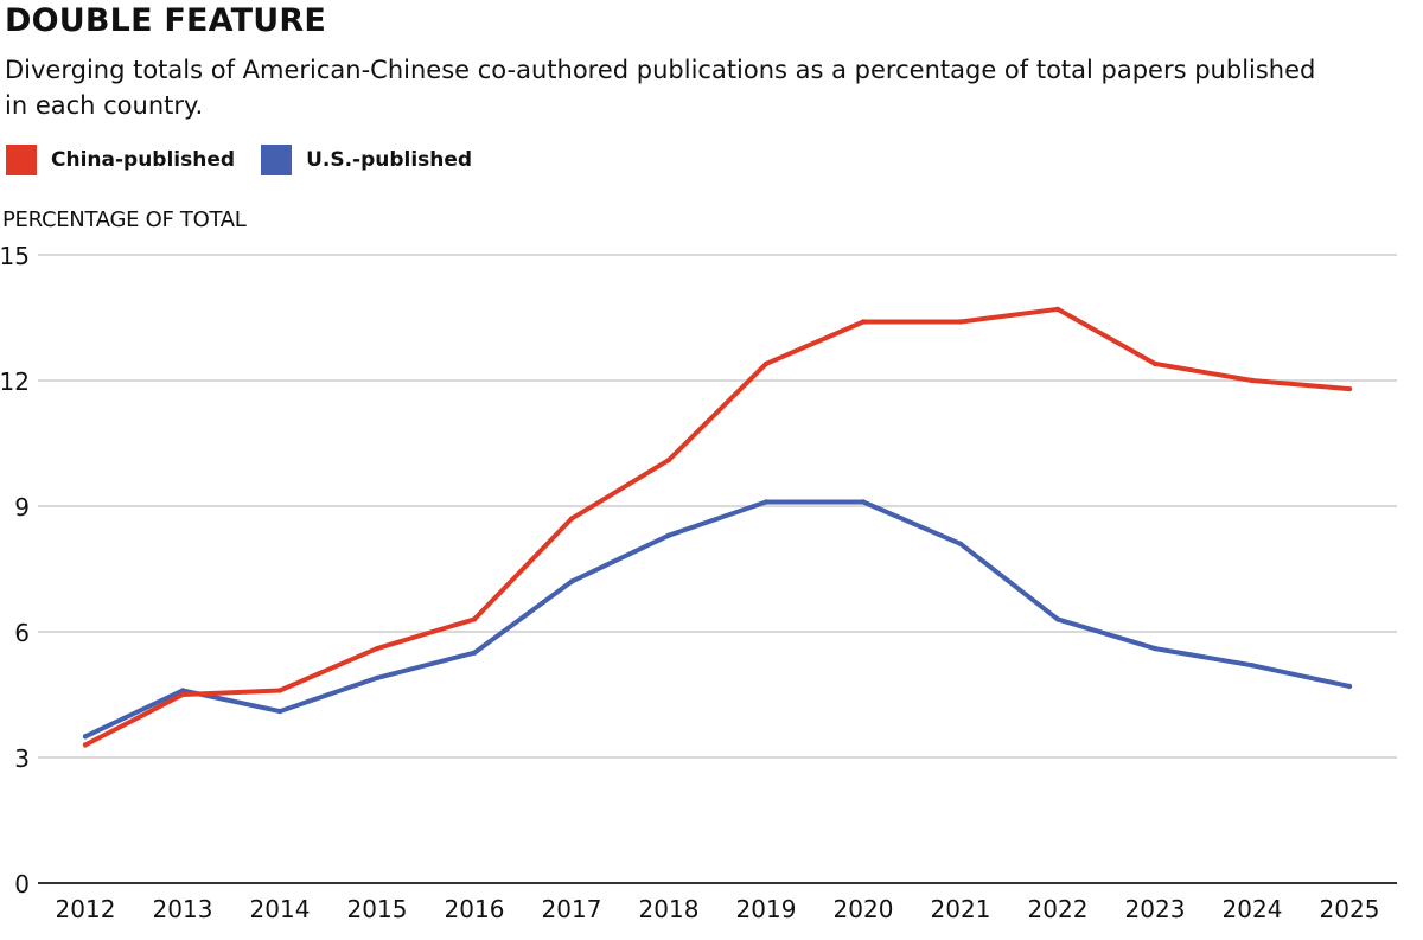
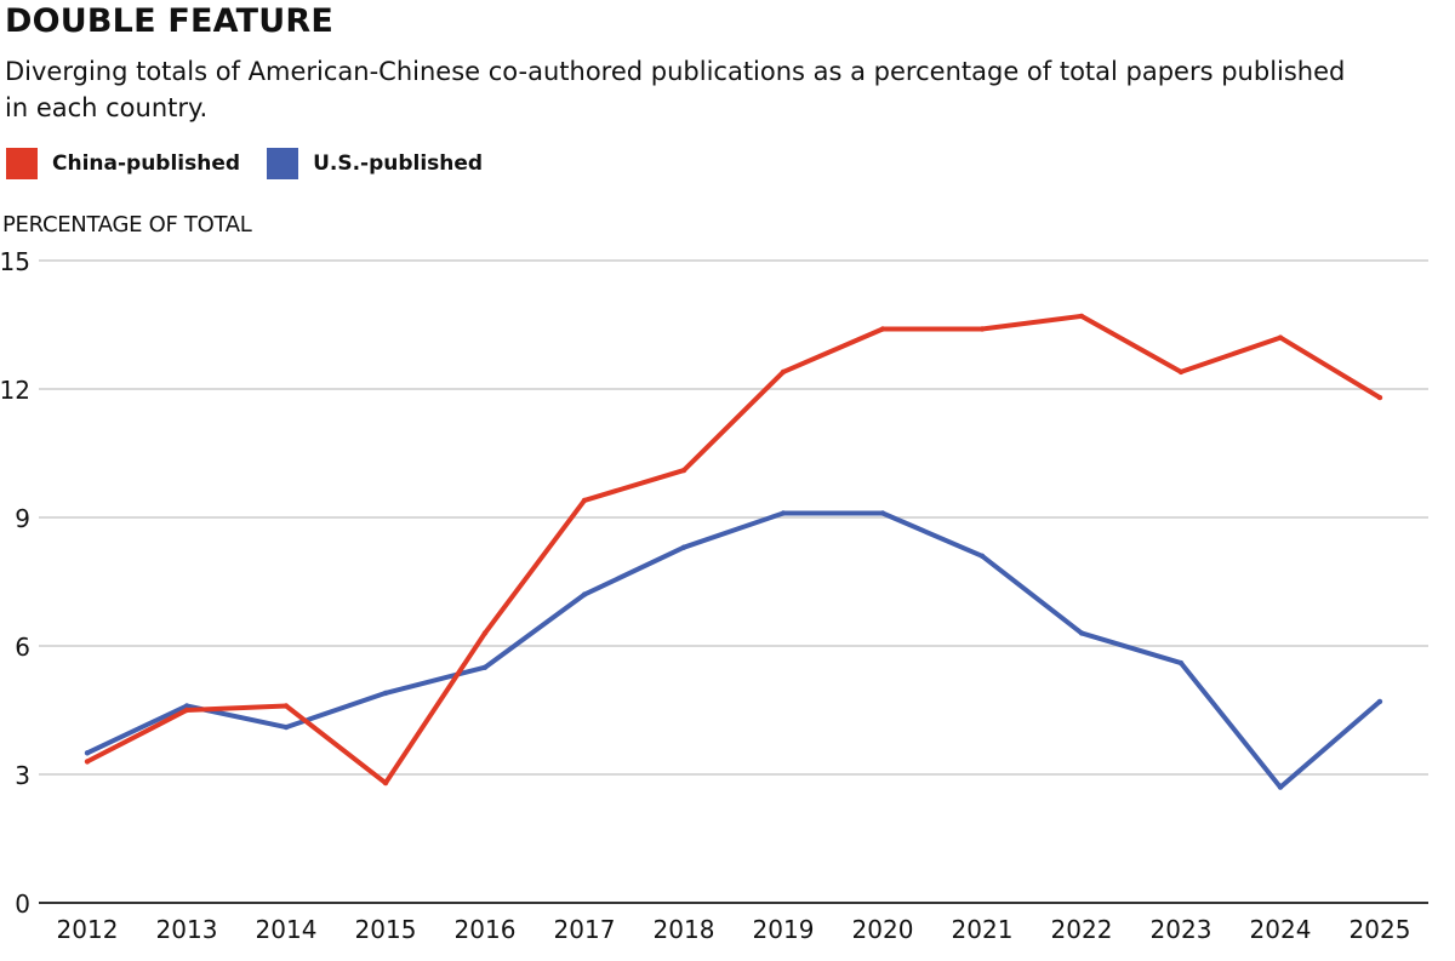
China-published/2015: 5.6 -> 2.8
China-published/2017: 8.7 -> 9.4
China-published/2024: 12.0 -> 13.2
U.S.-published/2024: 5.2 -> 2.7
